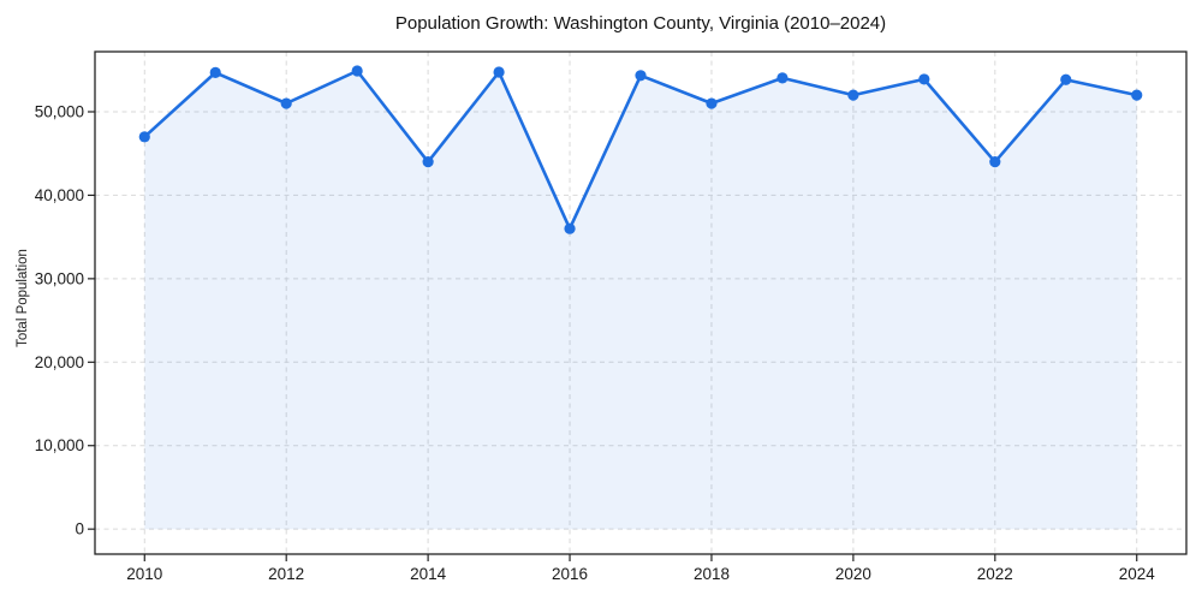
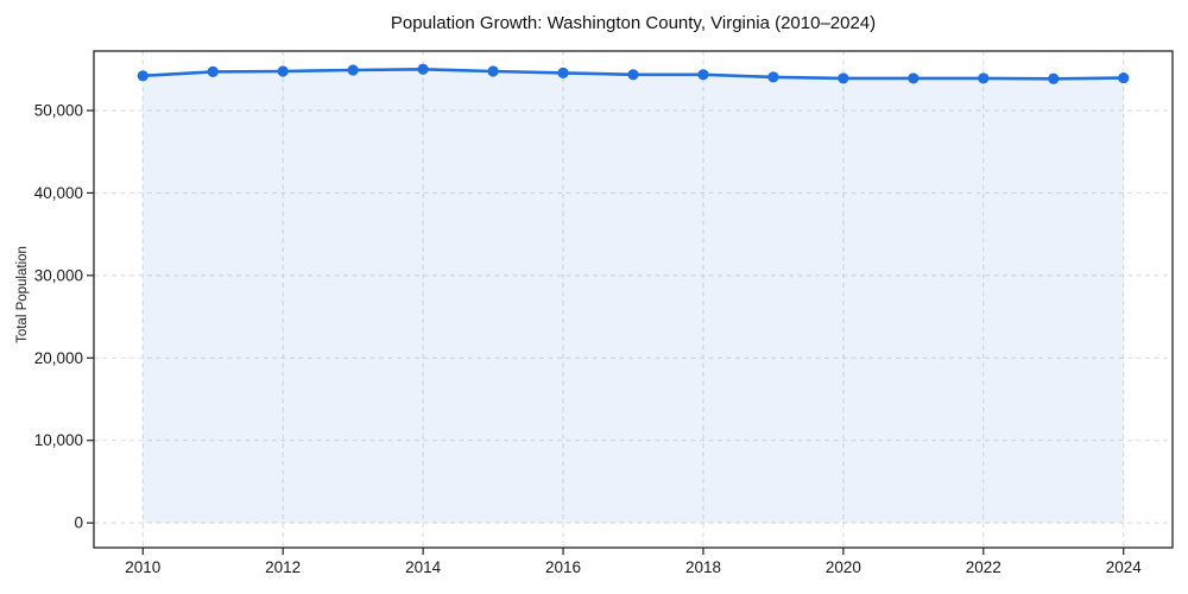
2010: 47000 -> 54000
2012: 51000 -> 55000
2014: 44000 -> 55000
2016: 36000 -> 55000
2018: 51000 -> 54000
2020: 52000 -> 54000
2022: 44000 -> 54000
2024: 52000 -> 54000
